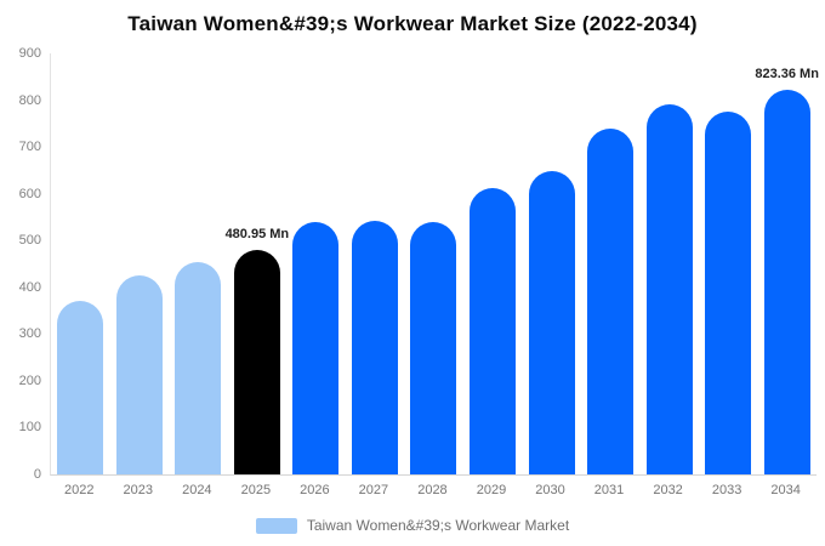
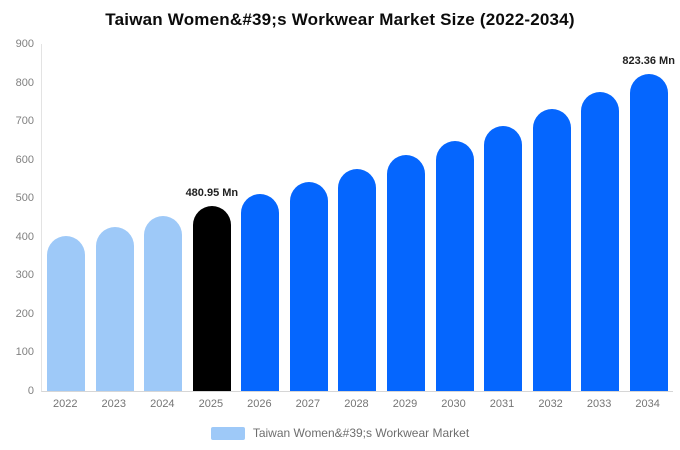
2022: 370 -> 400
2026: 540 -> 510
2028: 540 -> 580
2031: 740 -> 690
2032: 790 -> 730
